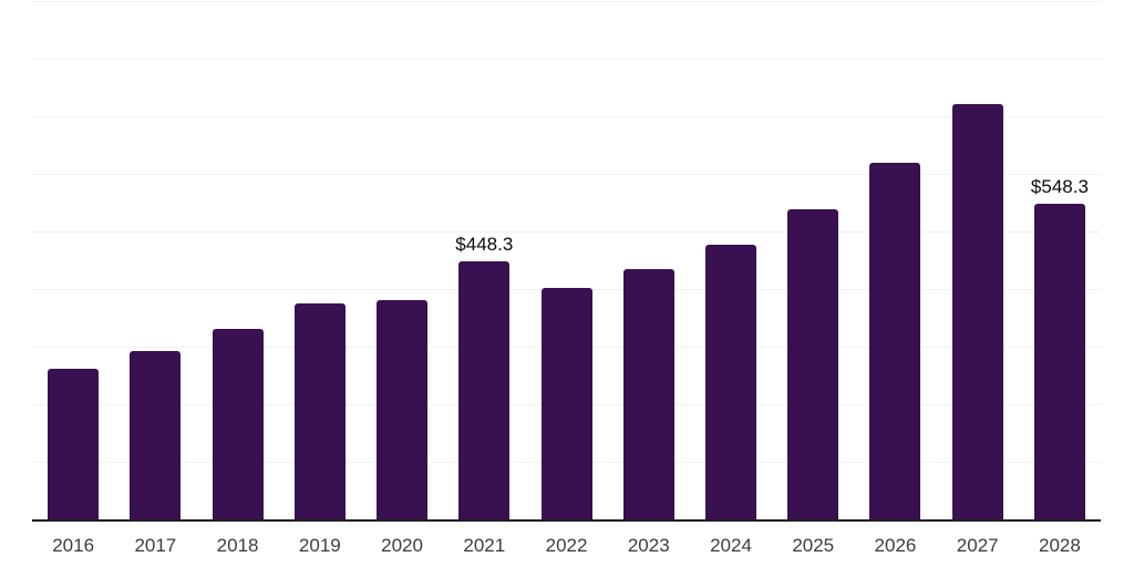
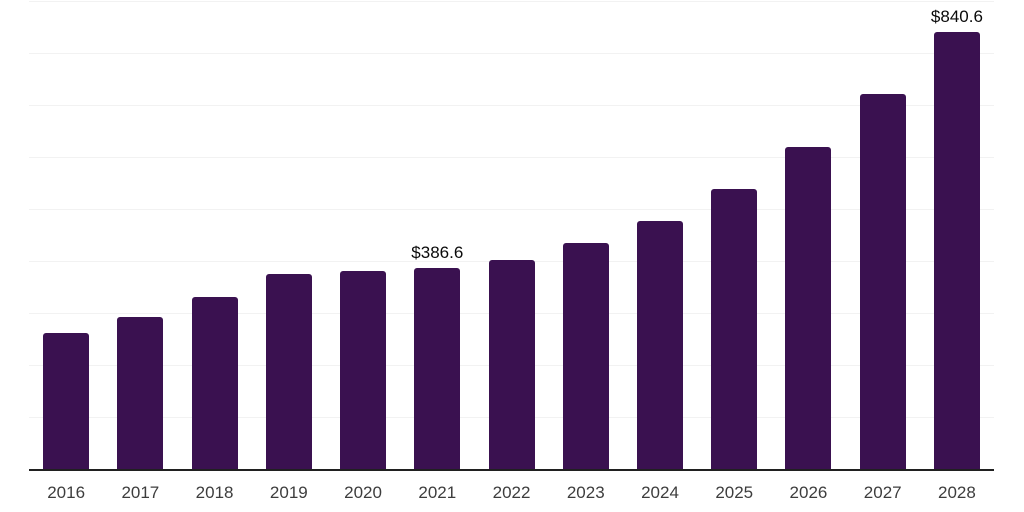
2021: $448.3 -> $386.6
2028: $548.3 -> $840.6
